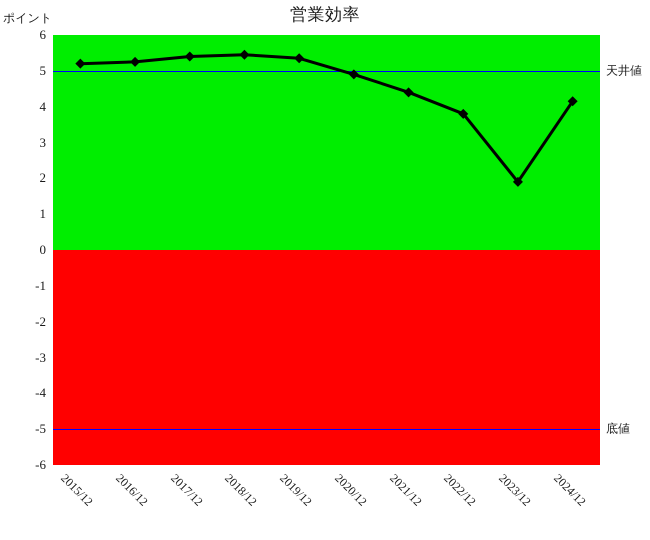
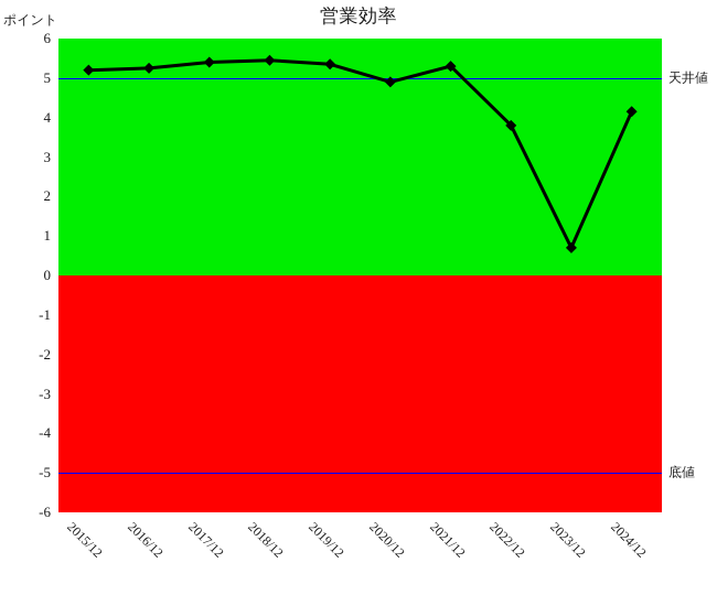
2021/12: 4.4 -> 5.3
2023/12: 1.9 -> 0.7
